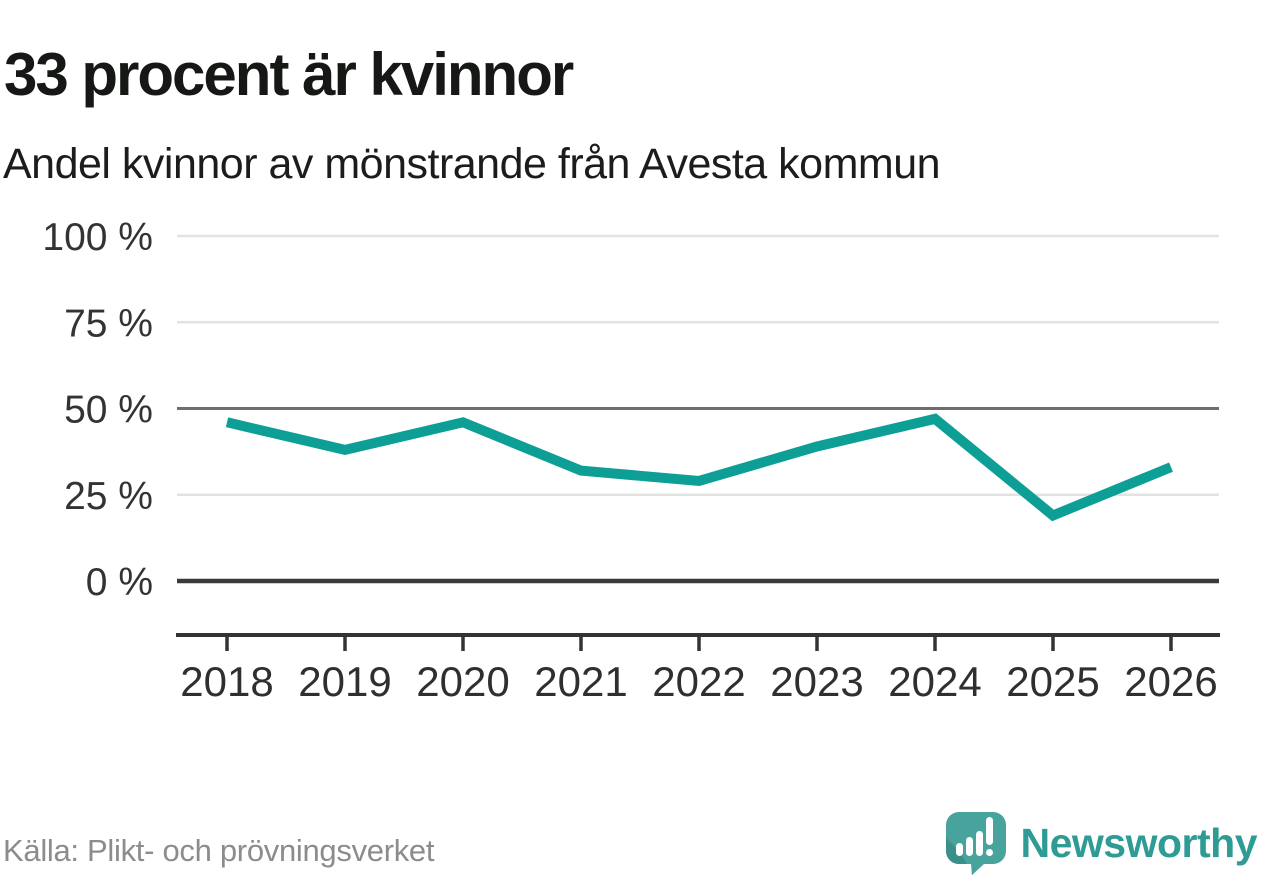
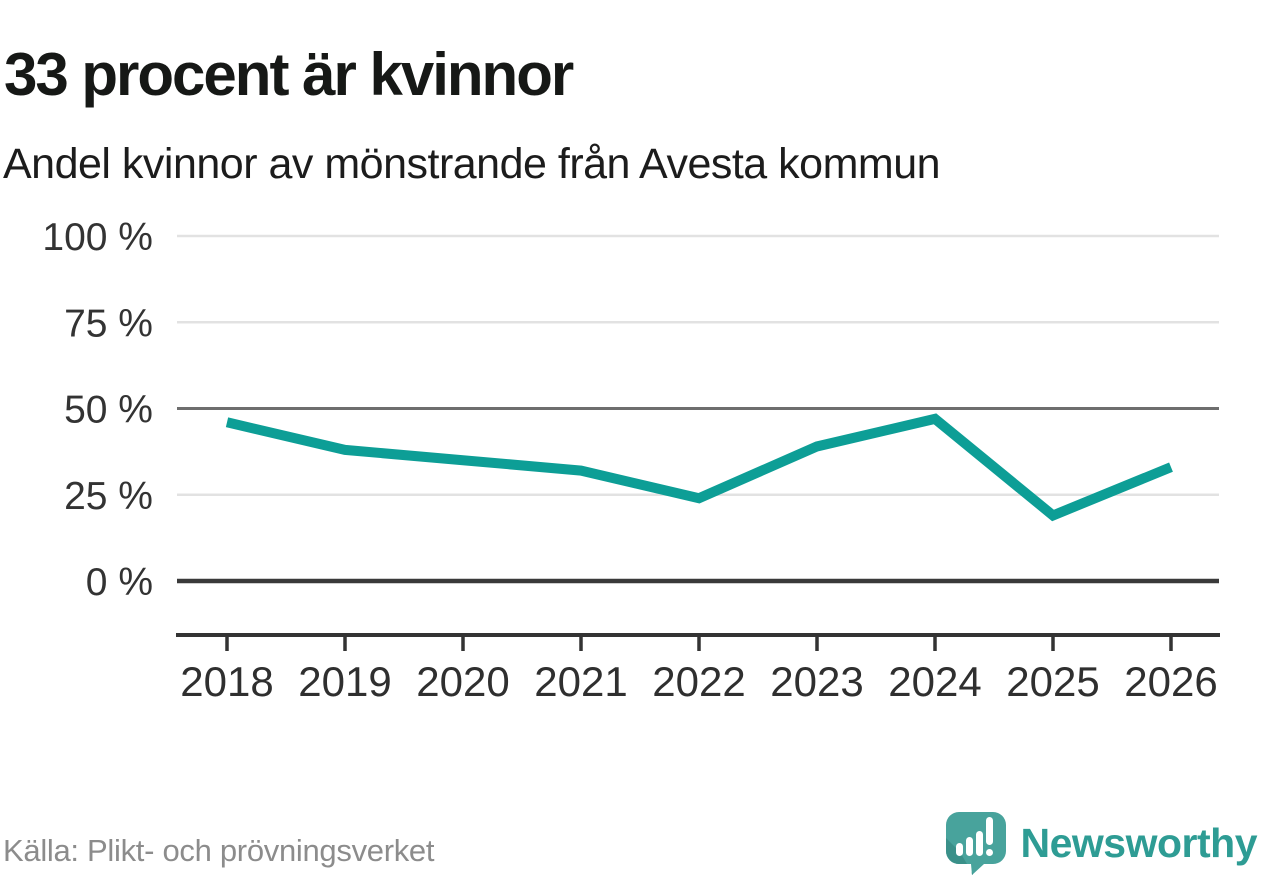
2020: 46% -> 35%
2022: 29% -> 24%
